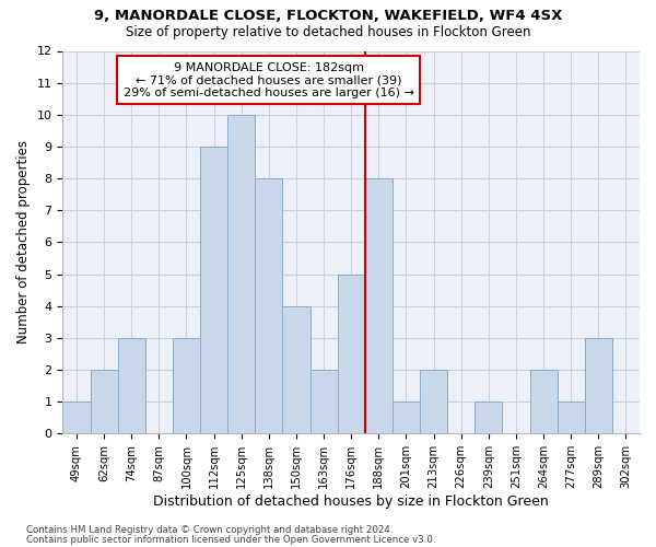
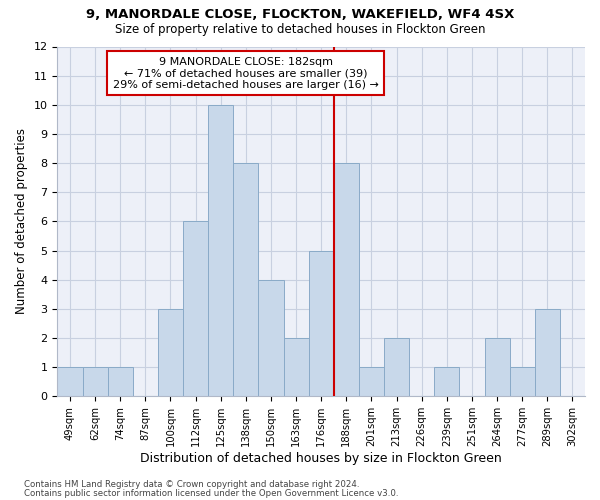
62sqm: 2 -> 1
74sqm: 3 -> 1
112sqm: 9 -> 6
